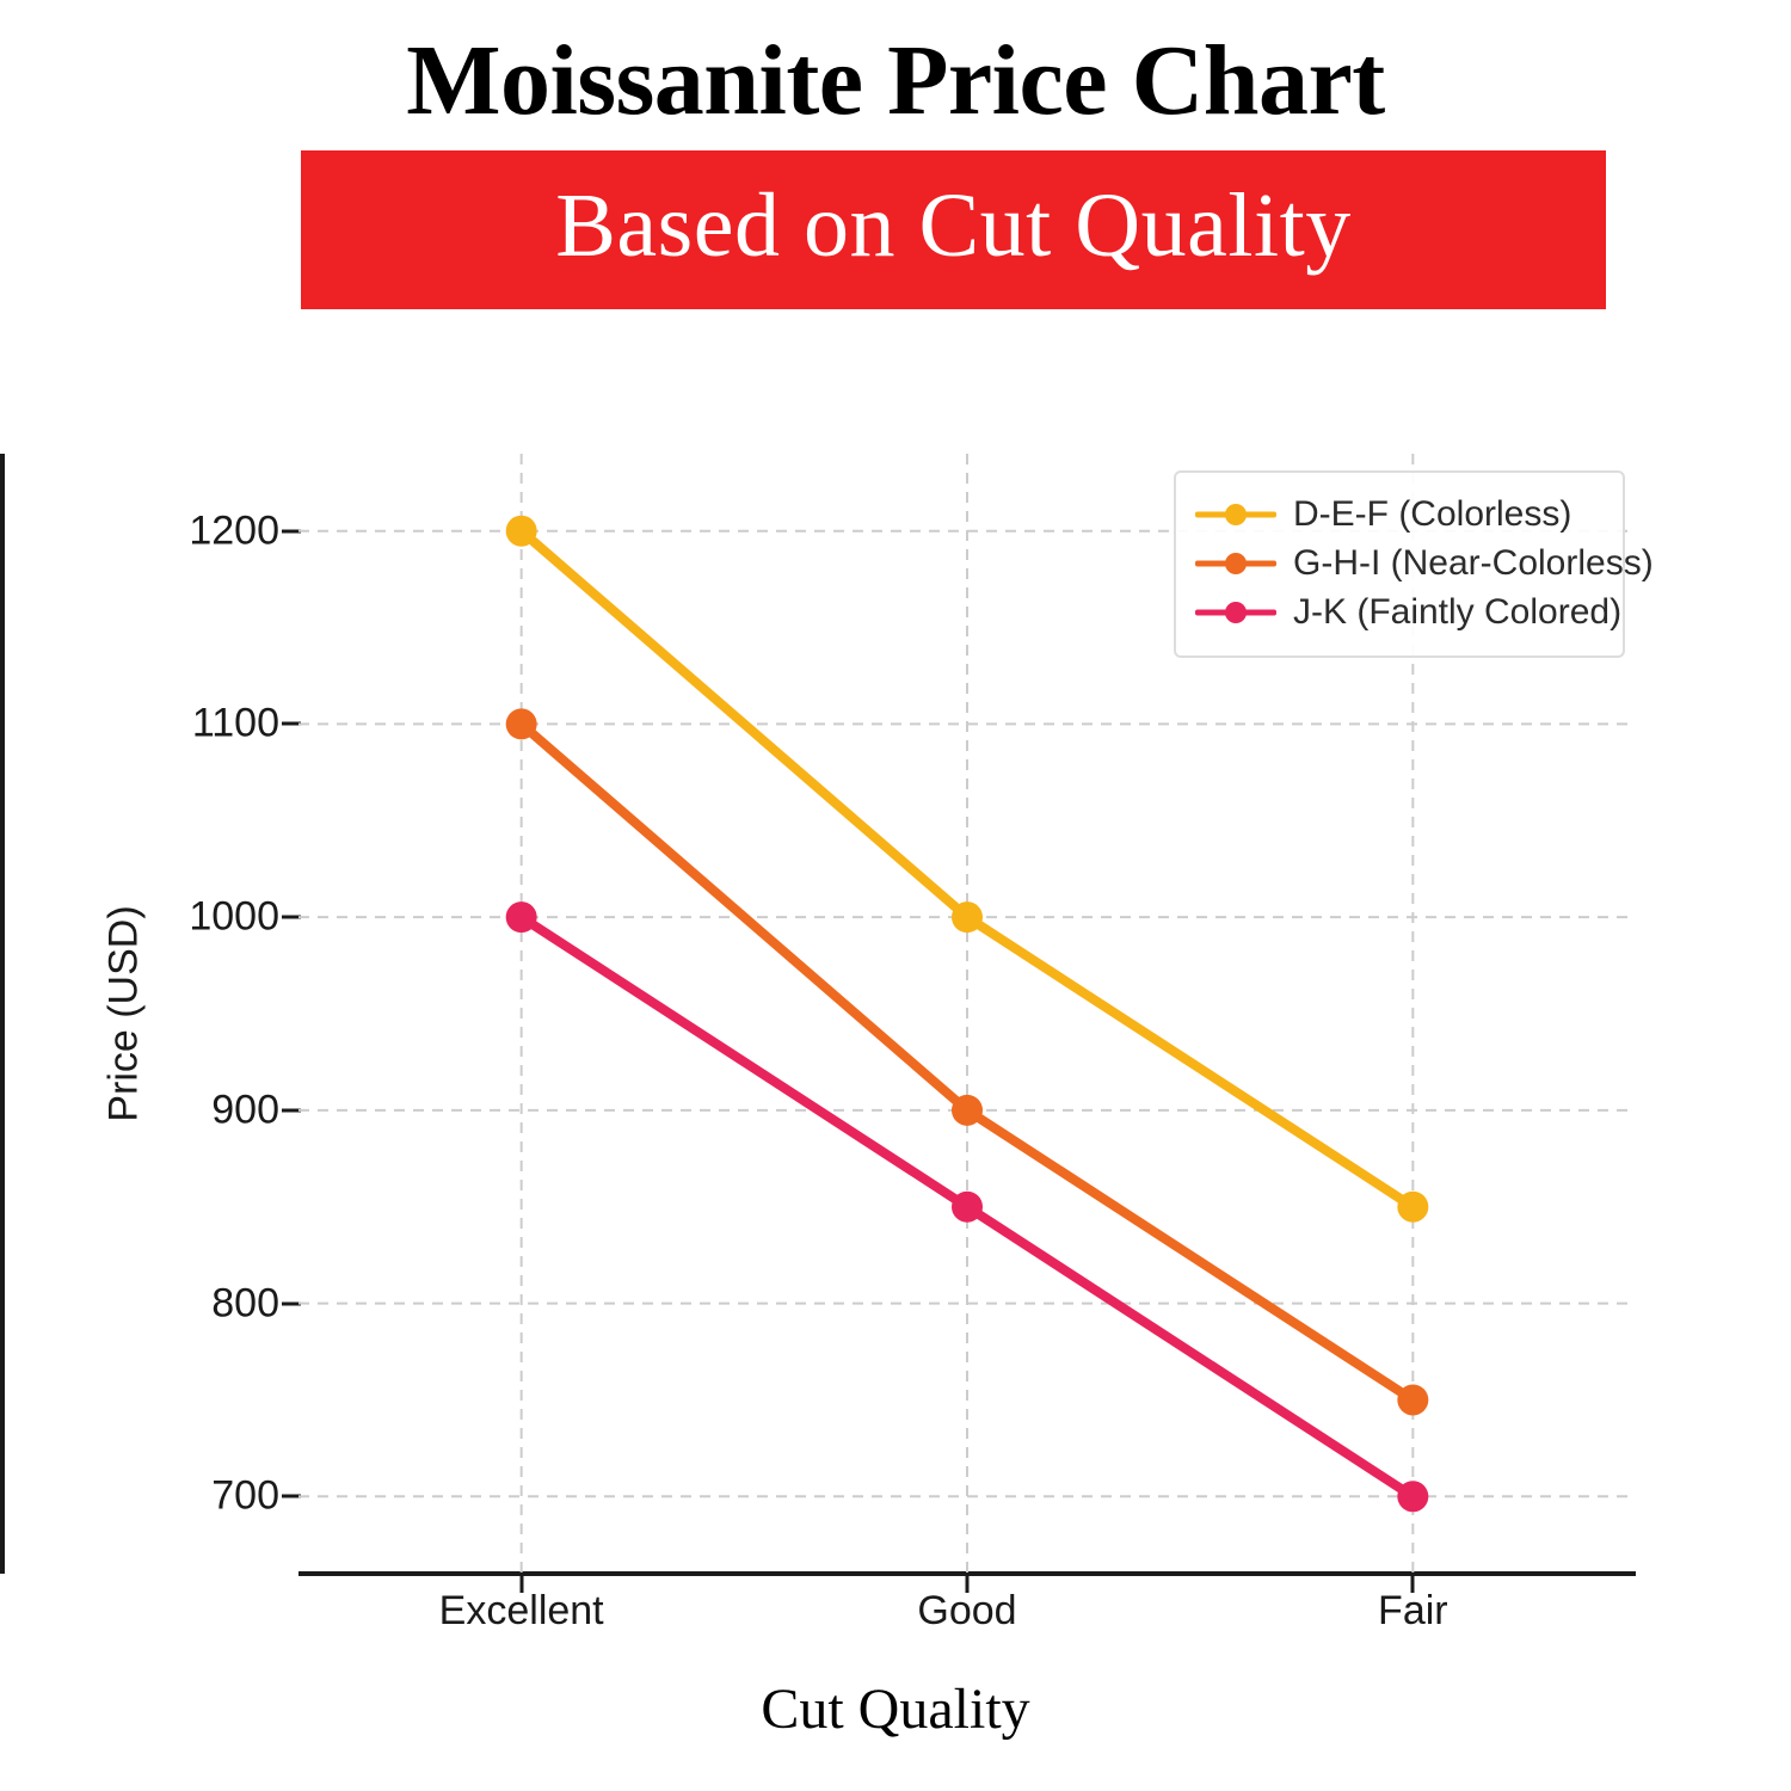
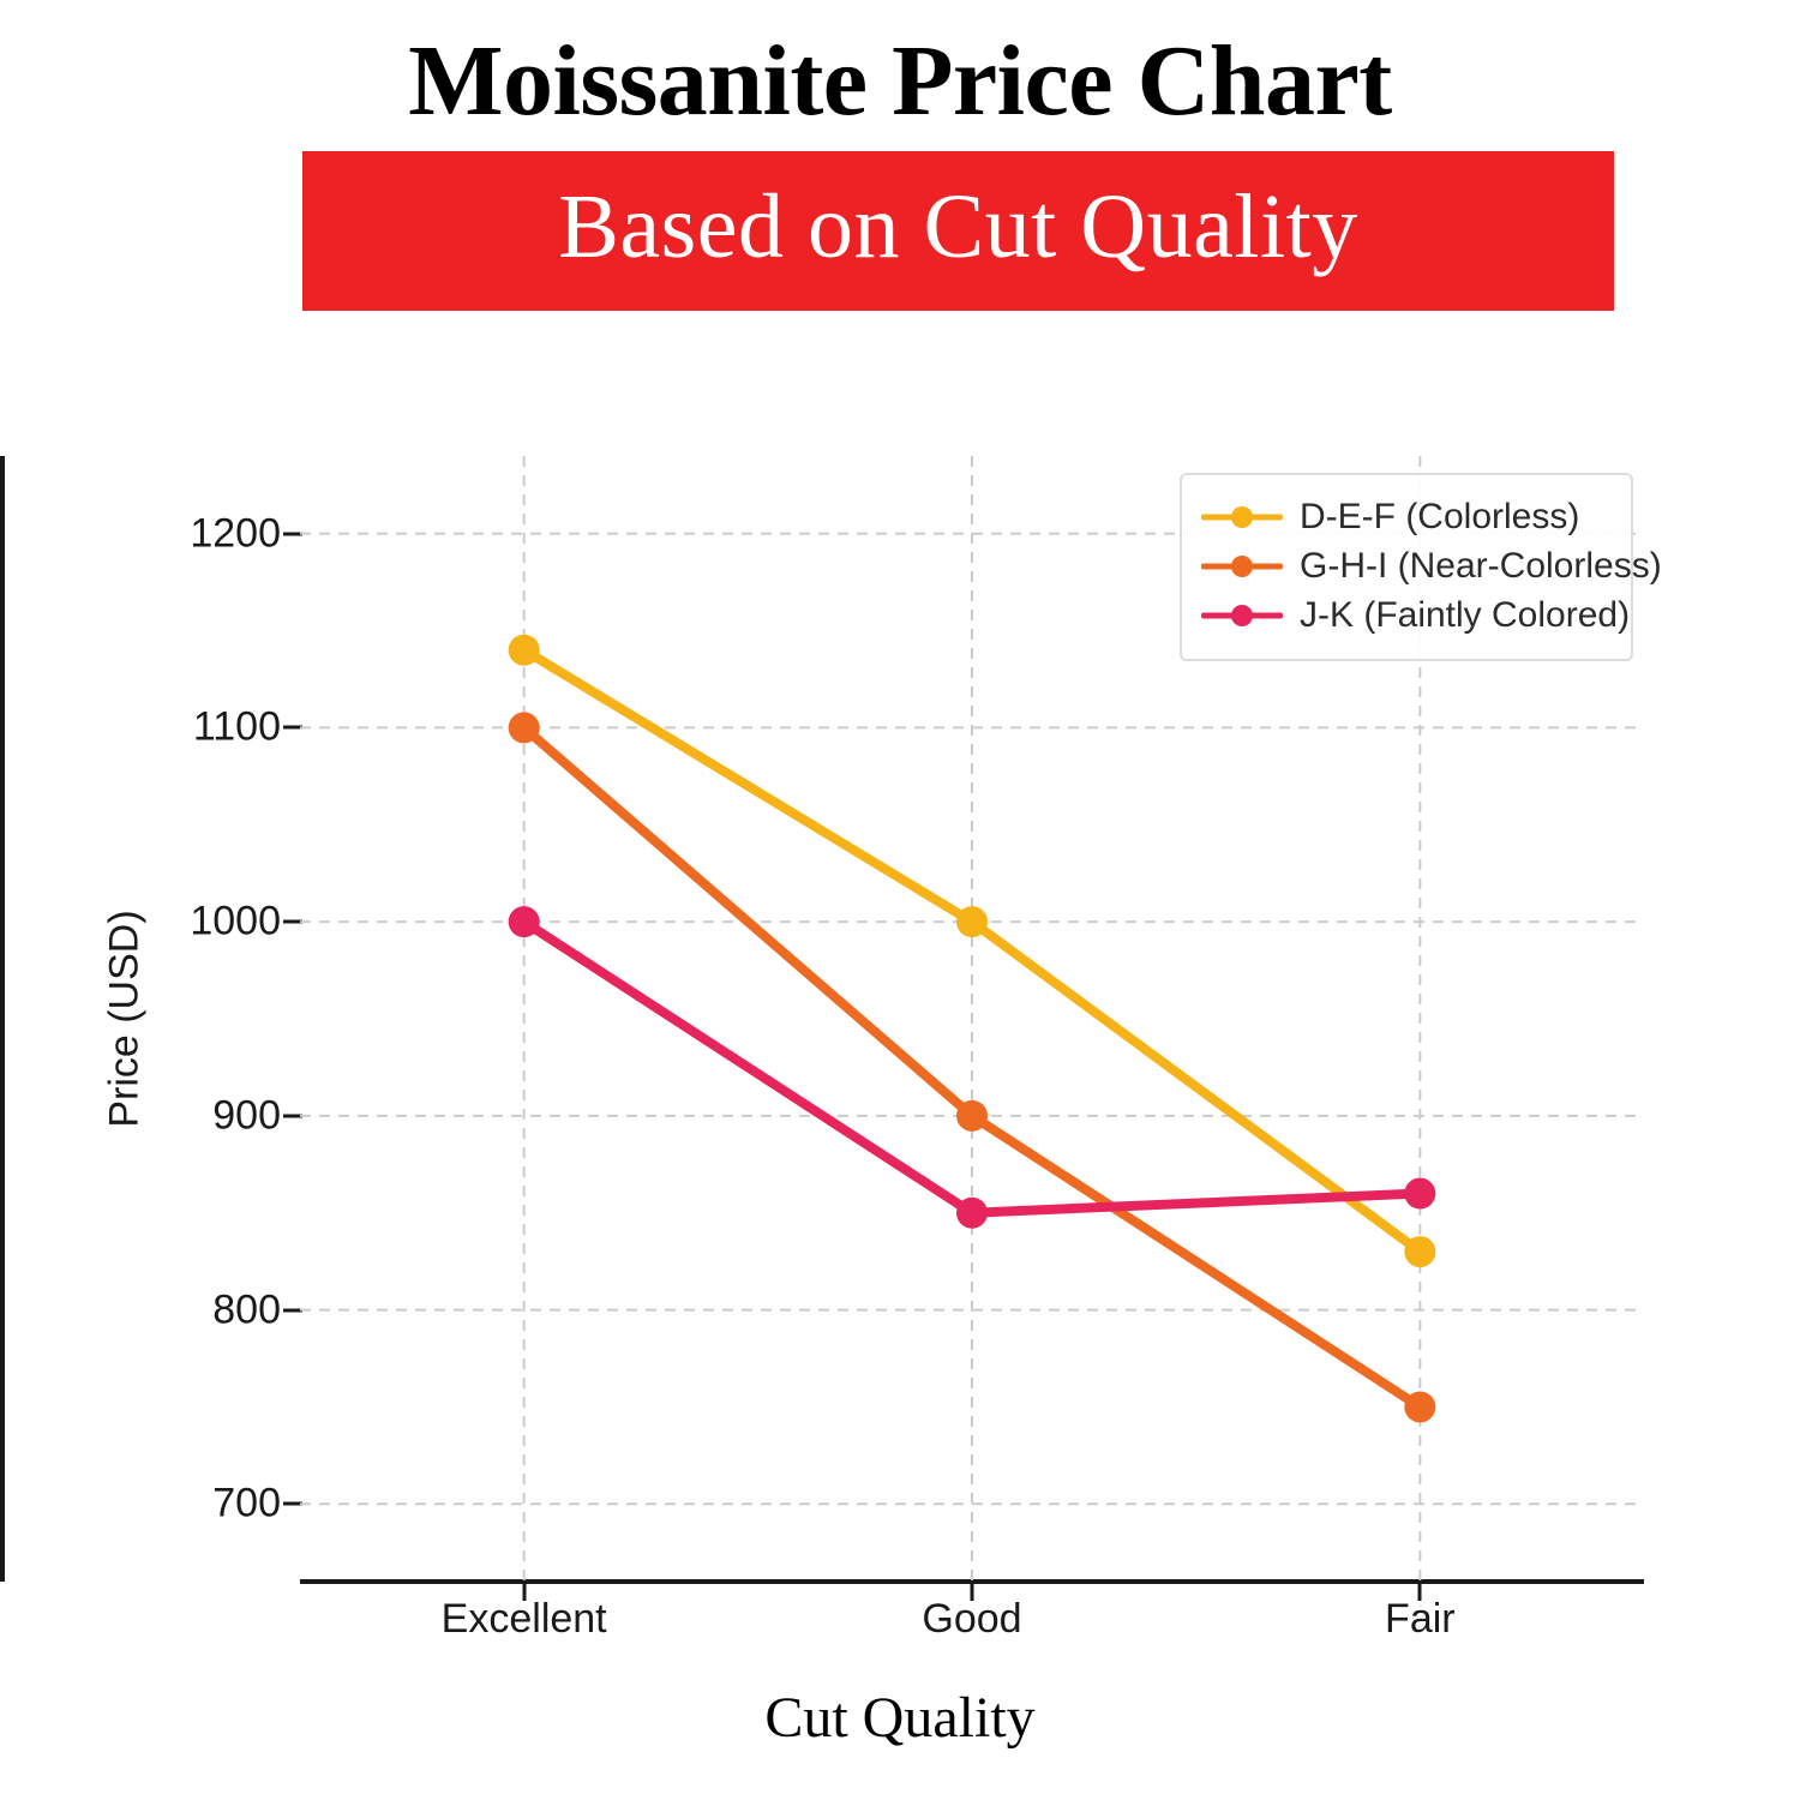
D-E-F (Colorless)/Excellent: 1200 -> 1140
D-E-F (Colorless)/Fair: 850 -> 830
J-K (Faintly Colored)/Fair: 700 -> 860
